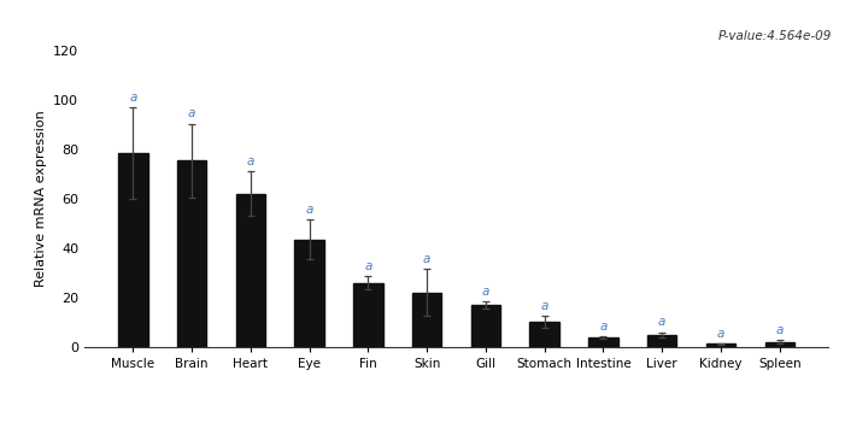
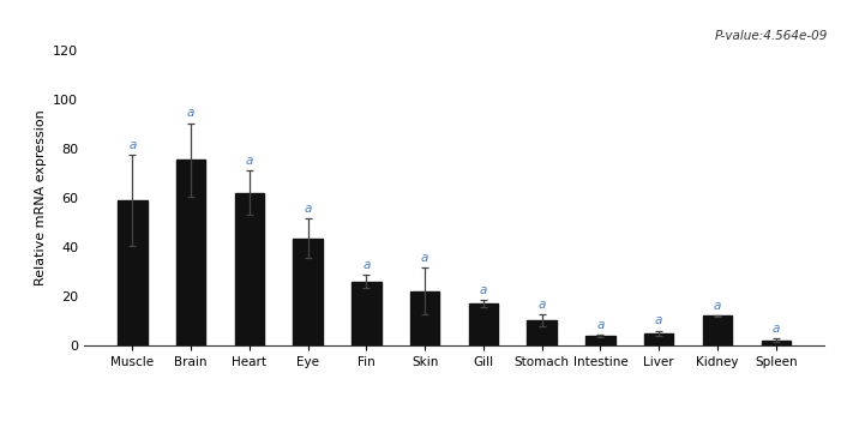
Muscle: 78.5 -> 59.0
Kidney: 1.2 -> 12.0
